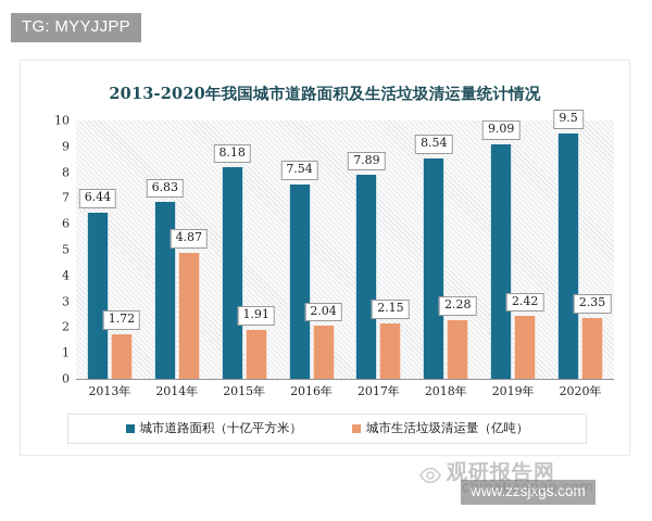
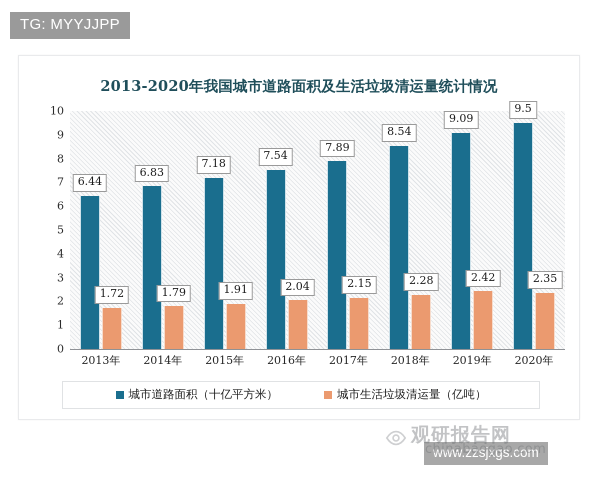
城市生活垃圾清运量（亿吨）/2014年: 4.87 -> 1.79
城市道路面积（十亿平方米）/2015年: 8.18 -> 7.18
